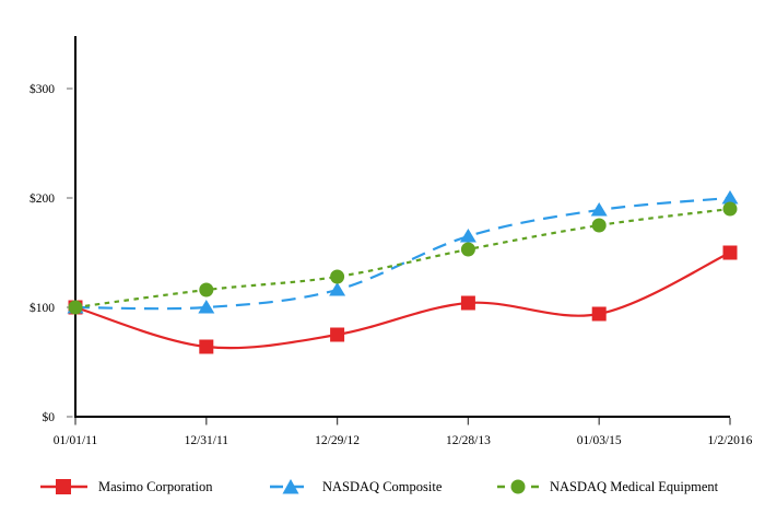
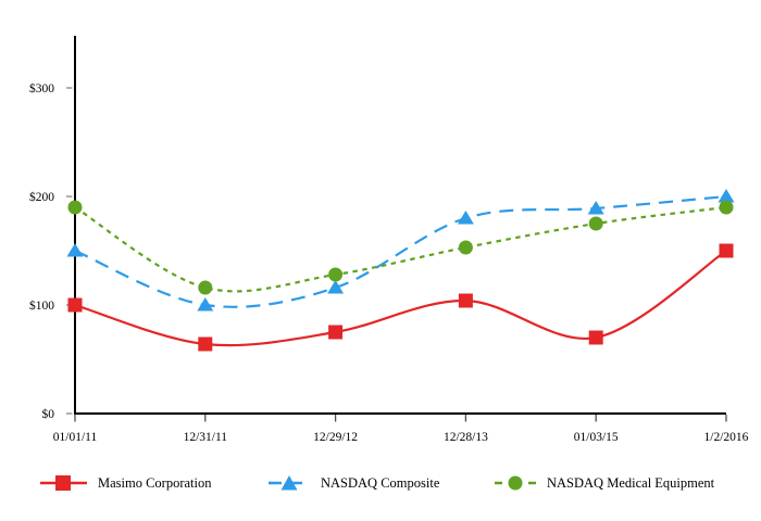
NASDAQ Composite/01/01/11: $100 -> $150
NASDAQ Medical Equipment/01/01/11: $100 -> $190
NASDAQ Composite/12/28/13: $160 -> $180
Masimo Corporation/01/03/15: $90 -> $70
